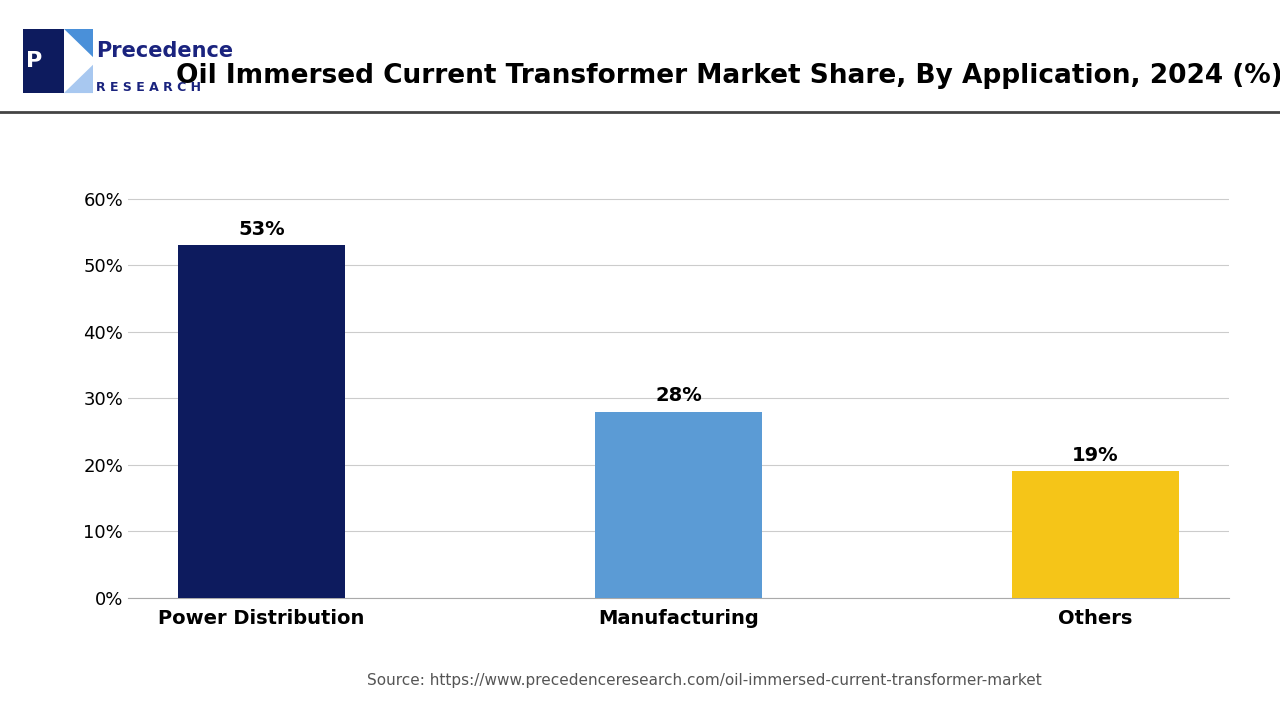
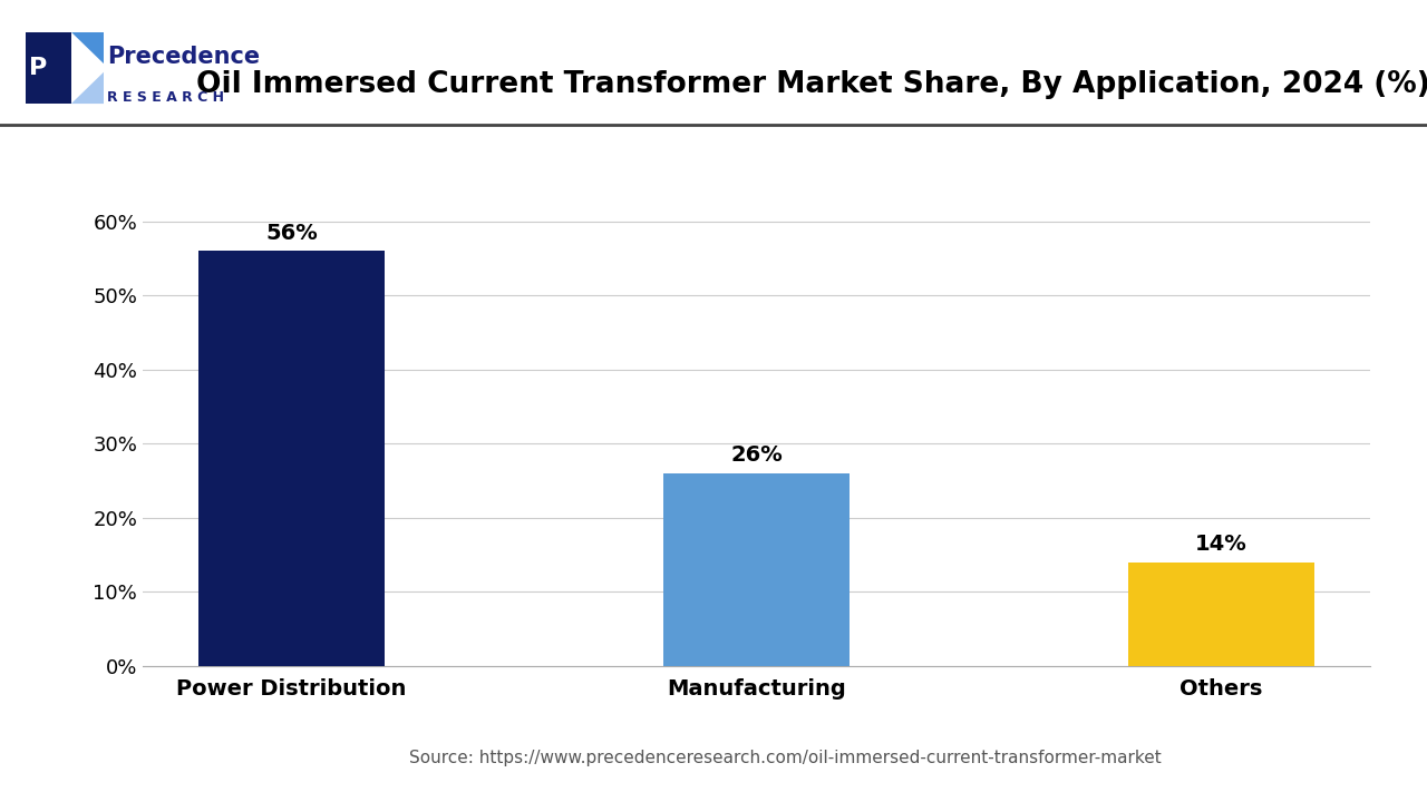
Power Distribution: 53% -> 56%
Manufacturing: 28% -> 26%
Others: 19% -> 14%
